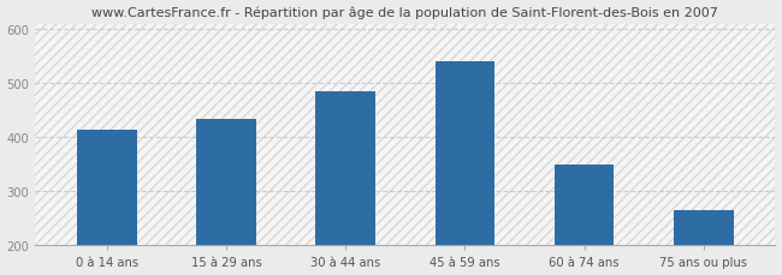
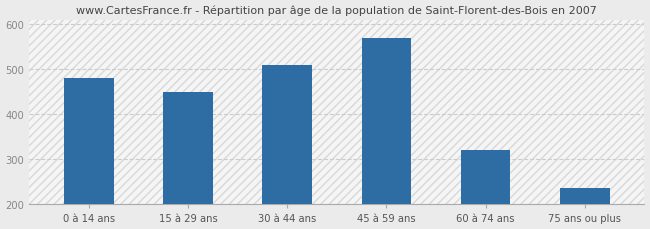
0 à 14 ans: 415 -> 480
15 à 29 ans: 435 -> 450
30 à 44 ans: 485 -> 510
45 à 59 ans: 540 -> 570
60 à 74 ans: 350 -> 322
75 ans ou plus: 265 -> 237
